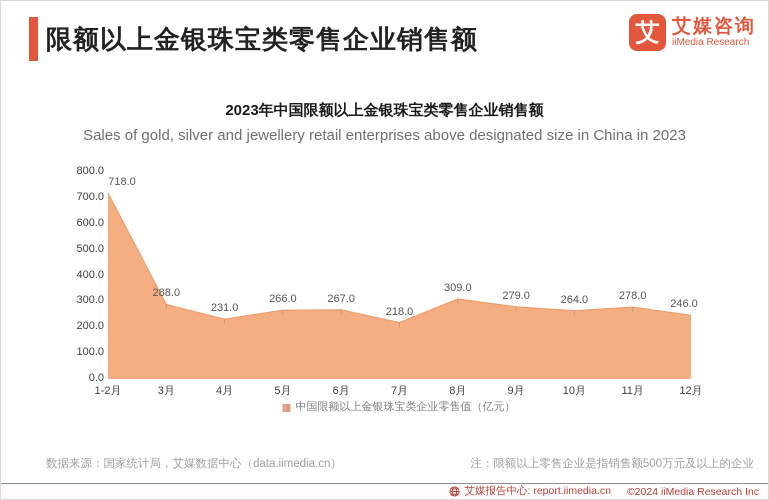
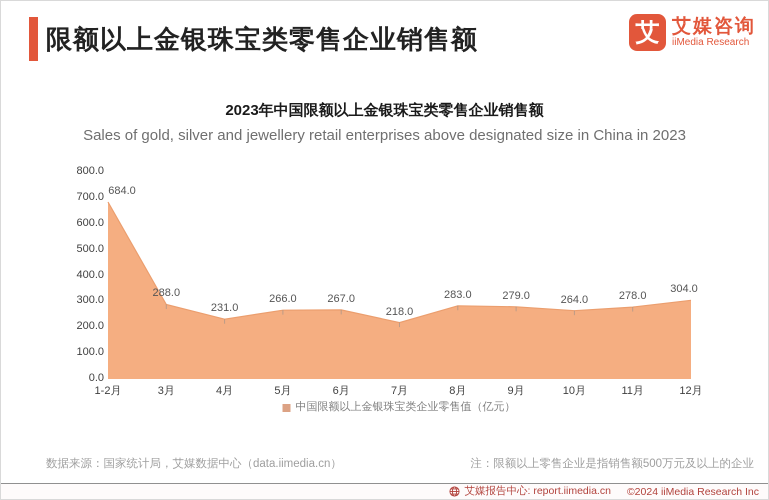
1-2月: 718.0 -> 684.0
8月: 309.0 -> 283.0
12月: 246.0 -> 304.0
